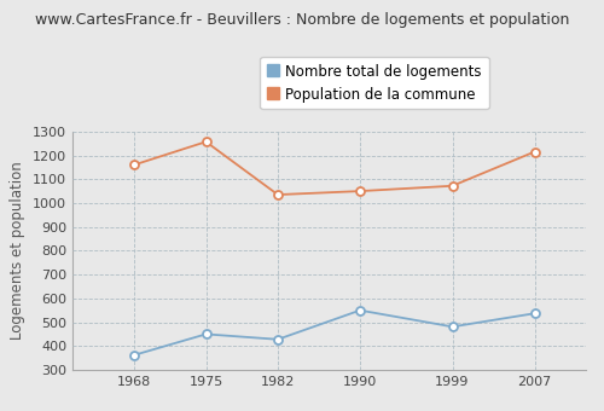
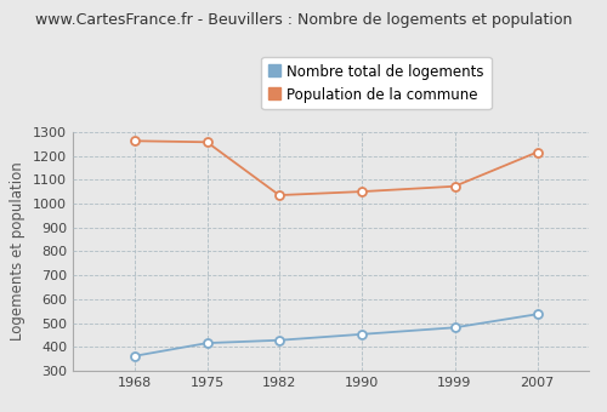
Population de la commune/1968: 1160 -> 1260
Nombre total de logements/1975: 450 -> 420
Nombre total de logements/1990: 550 -> 450
